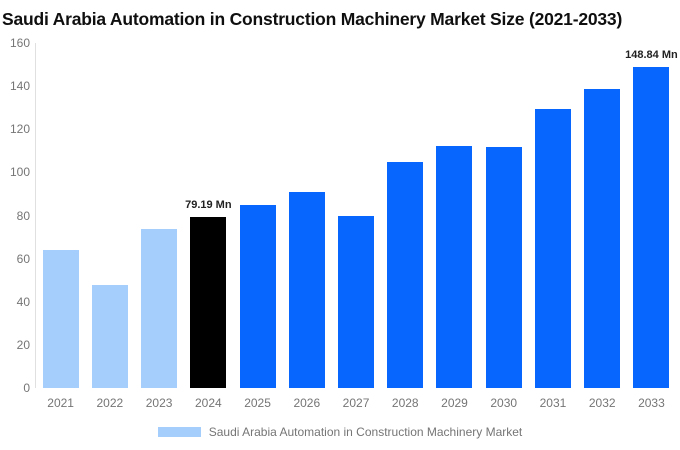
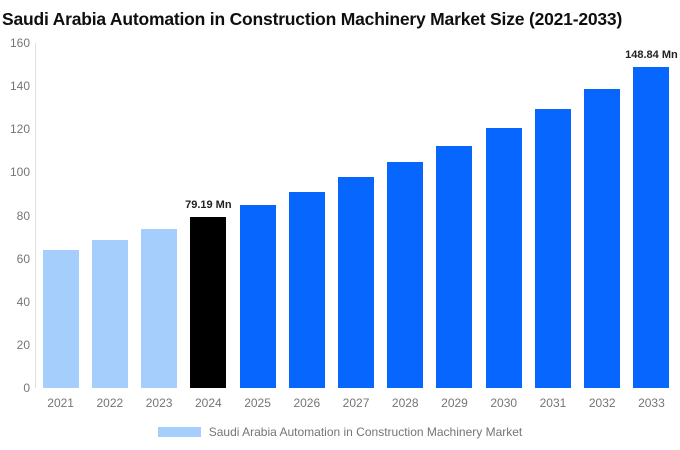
2022: 48 -> 69
2027: 80 -> 98
2030: 112 -> 121
